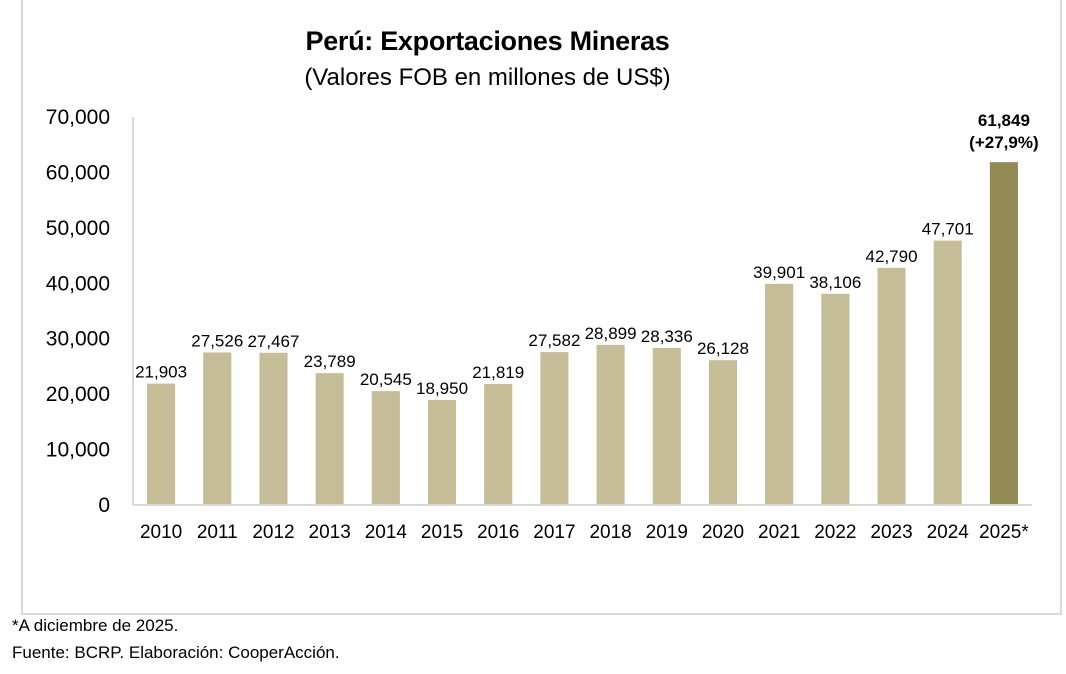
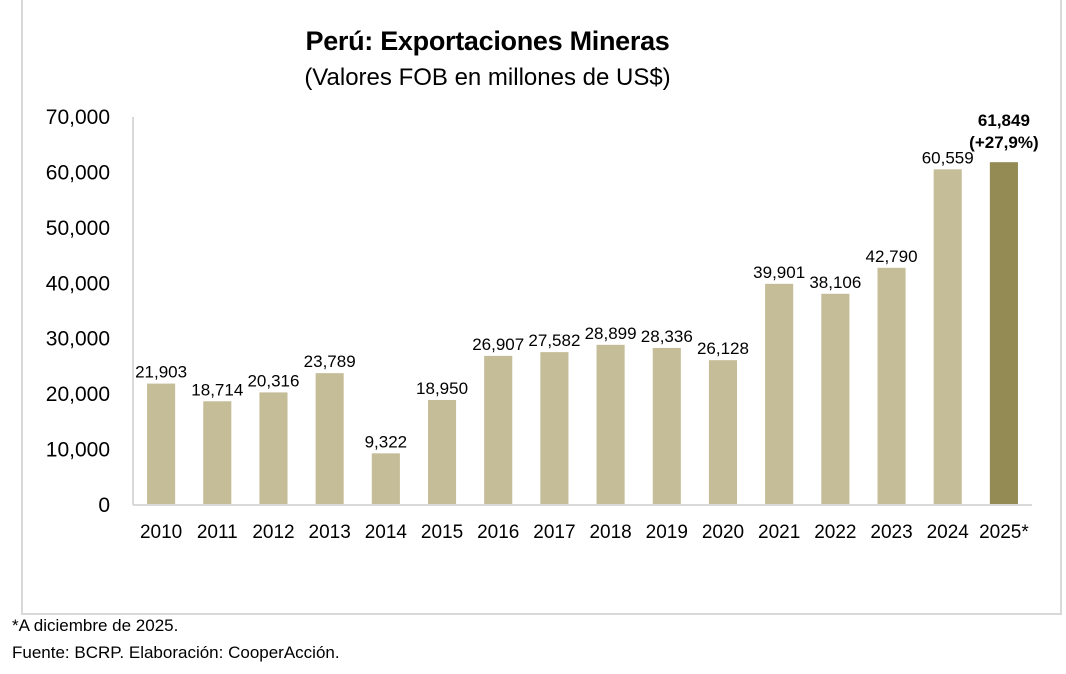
2011: 27,526 -> 18,714
2012: 27,467 -> 20,316
2014: 20,545 -> 9,322
2016: 21,819 -> 26,907
2024: 47,701 -> 60,559
